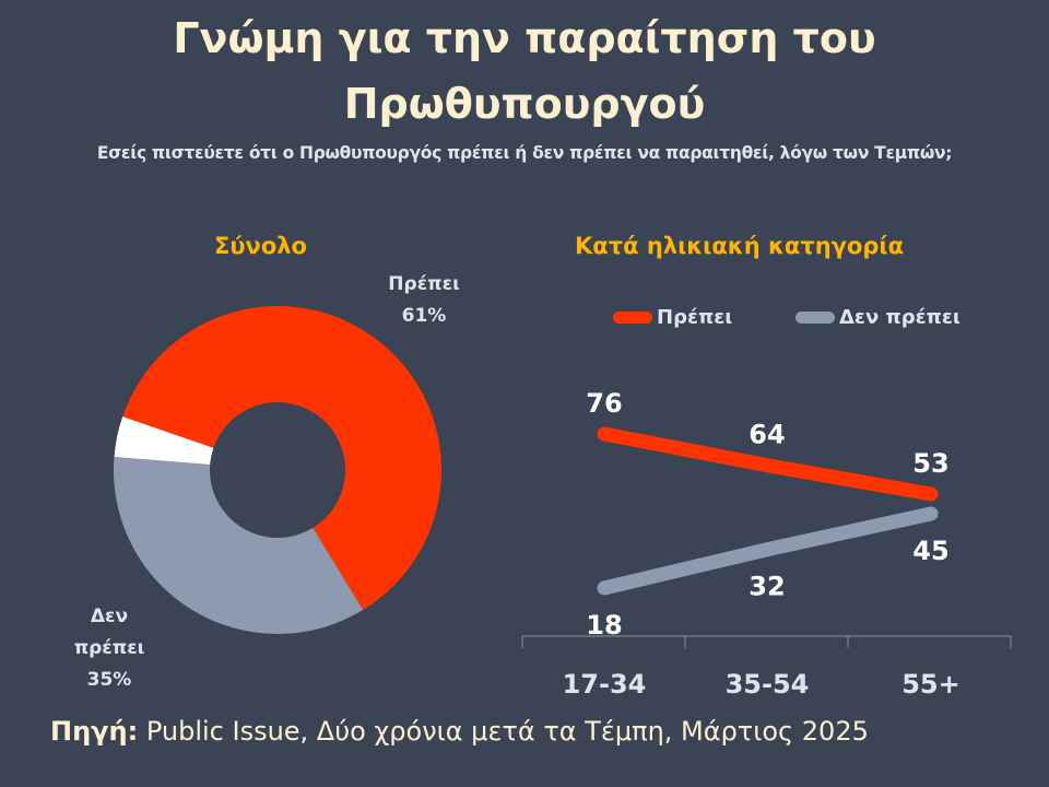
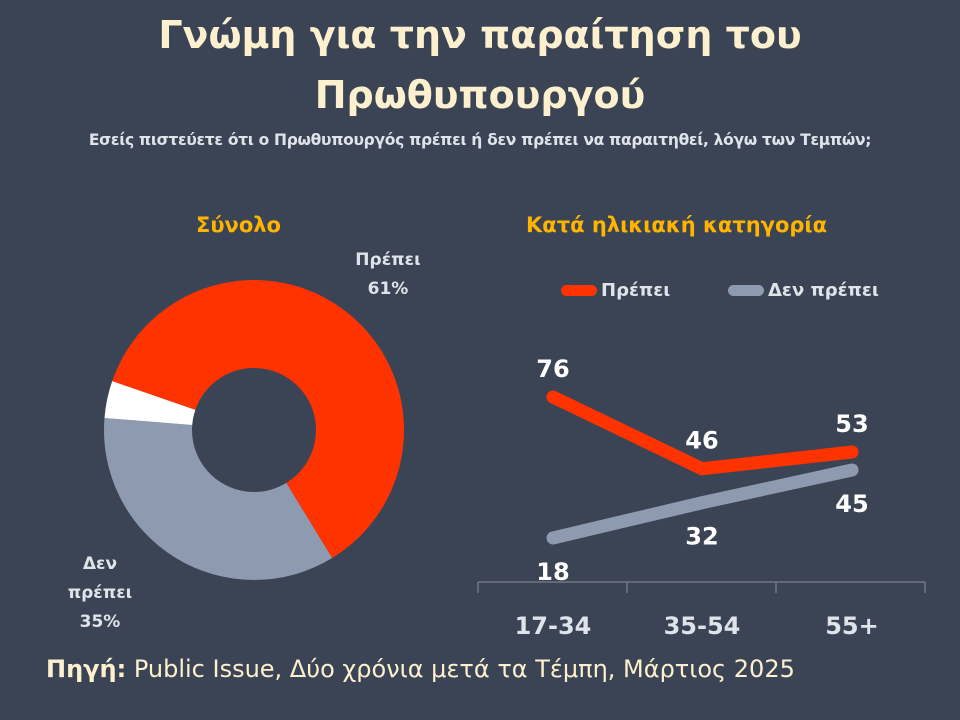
Κατά ηλικιακή κατηγορία/Πρέπει/35-54: 64 -> 46
